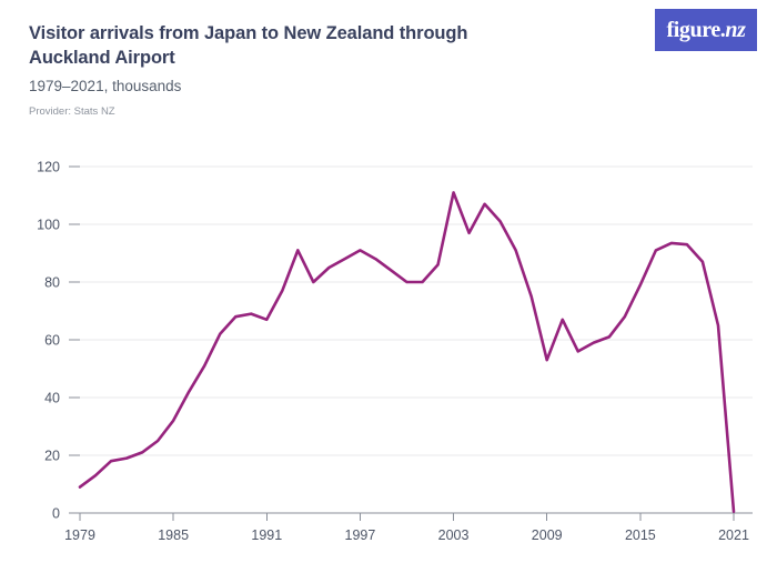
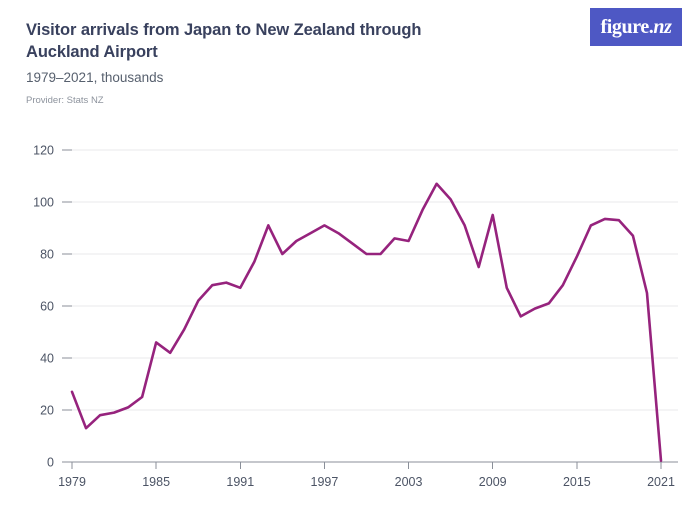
1979: 9 -> 27
1985: 32 -> 46
2003: 111 -> 85
2009: 53 -> 95
